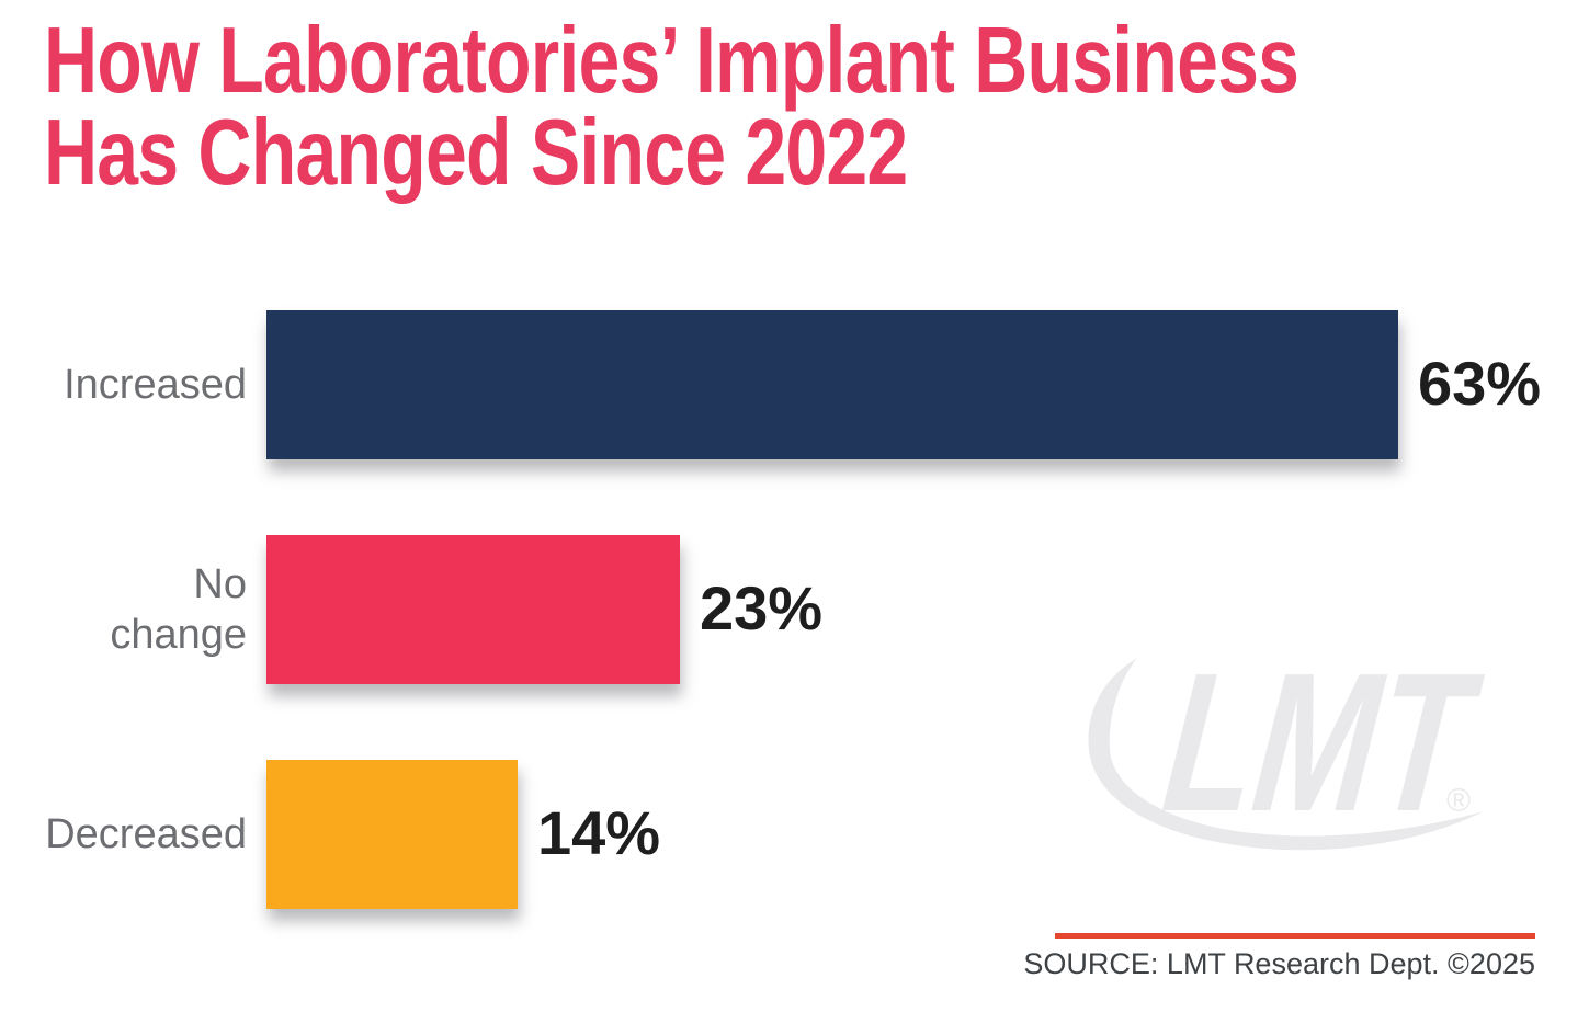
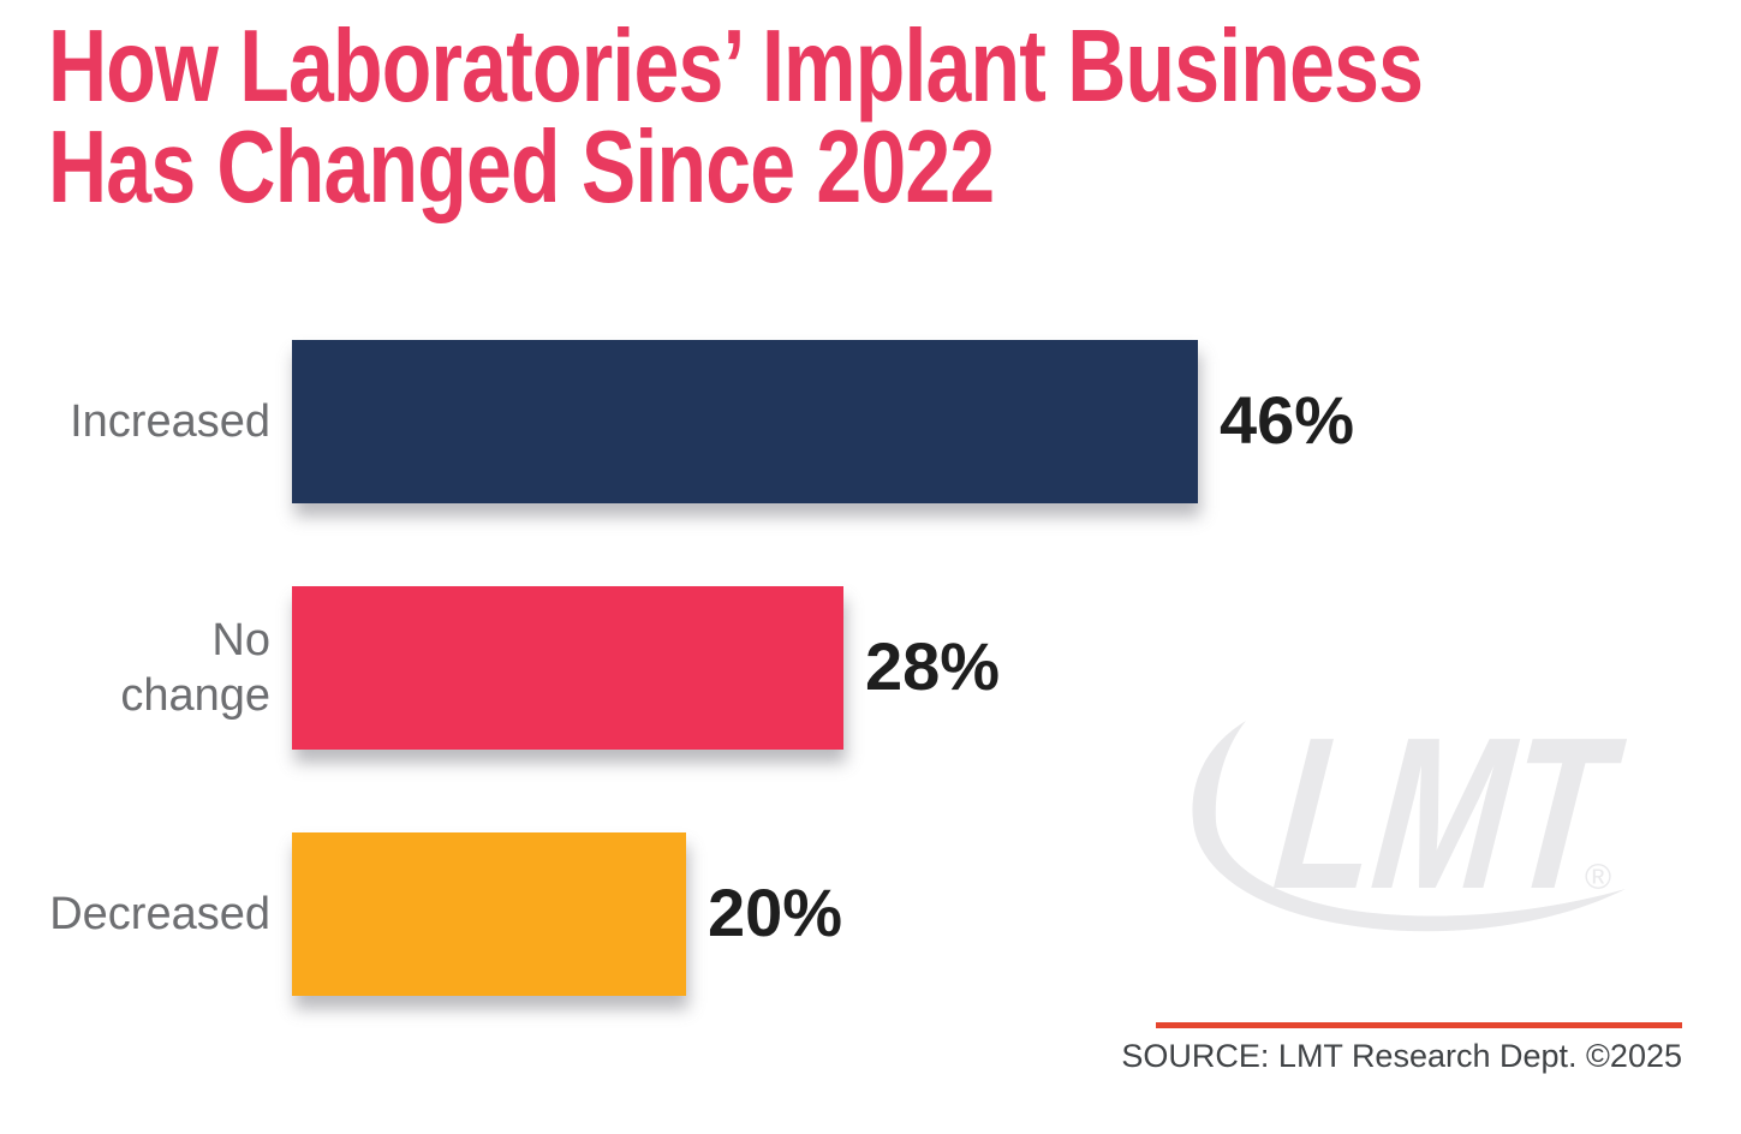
Increased: 63% -> 46%
No change: 23% -> 28%
Decreased: 14% -> 20%
